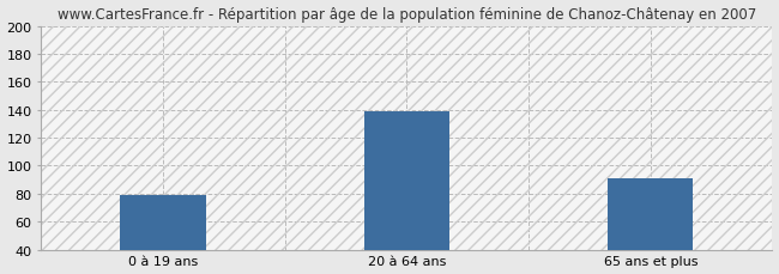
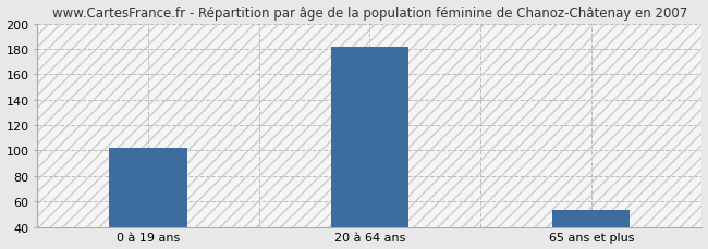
0 à 19 ans: 79 -> 102
20 à 64 ans: 139 -> 182
65 ans et plus: 91 -> 53
